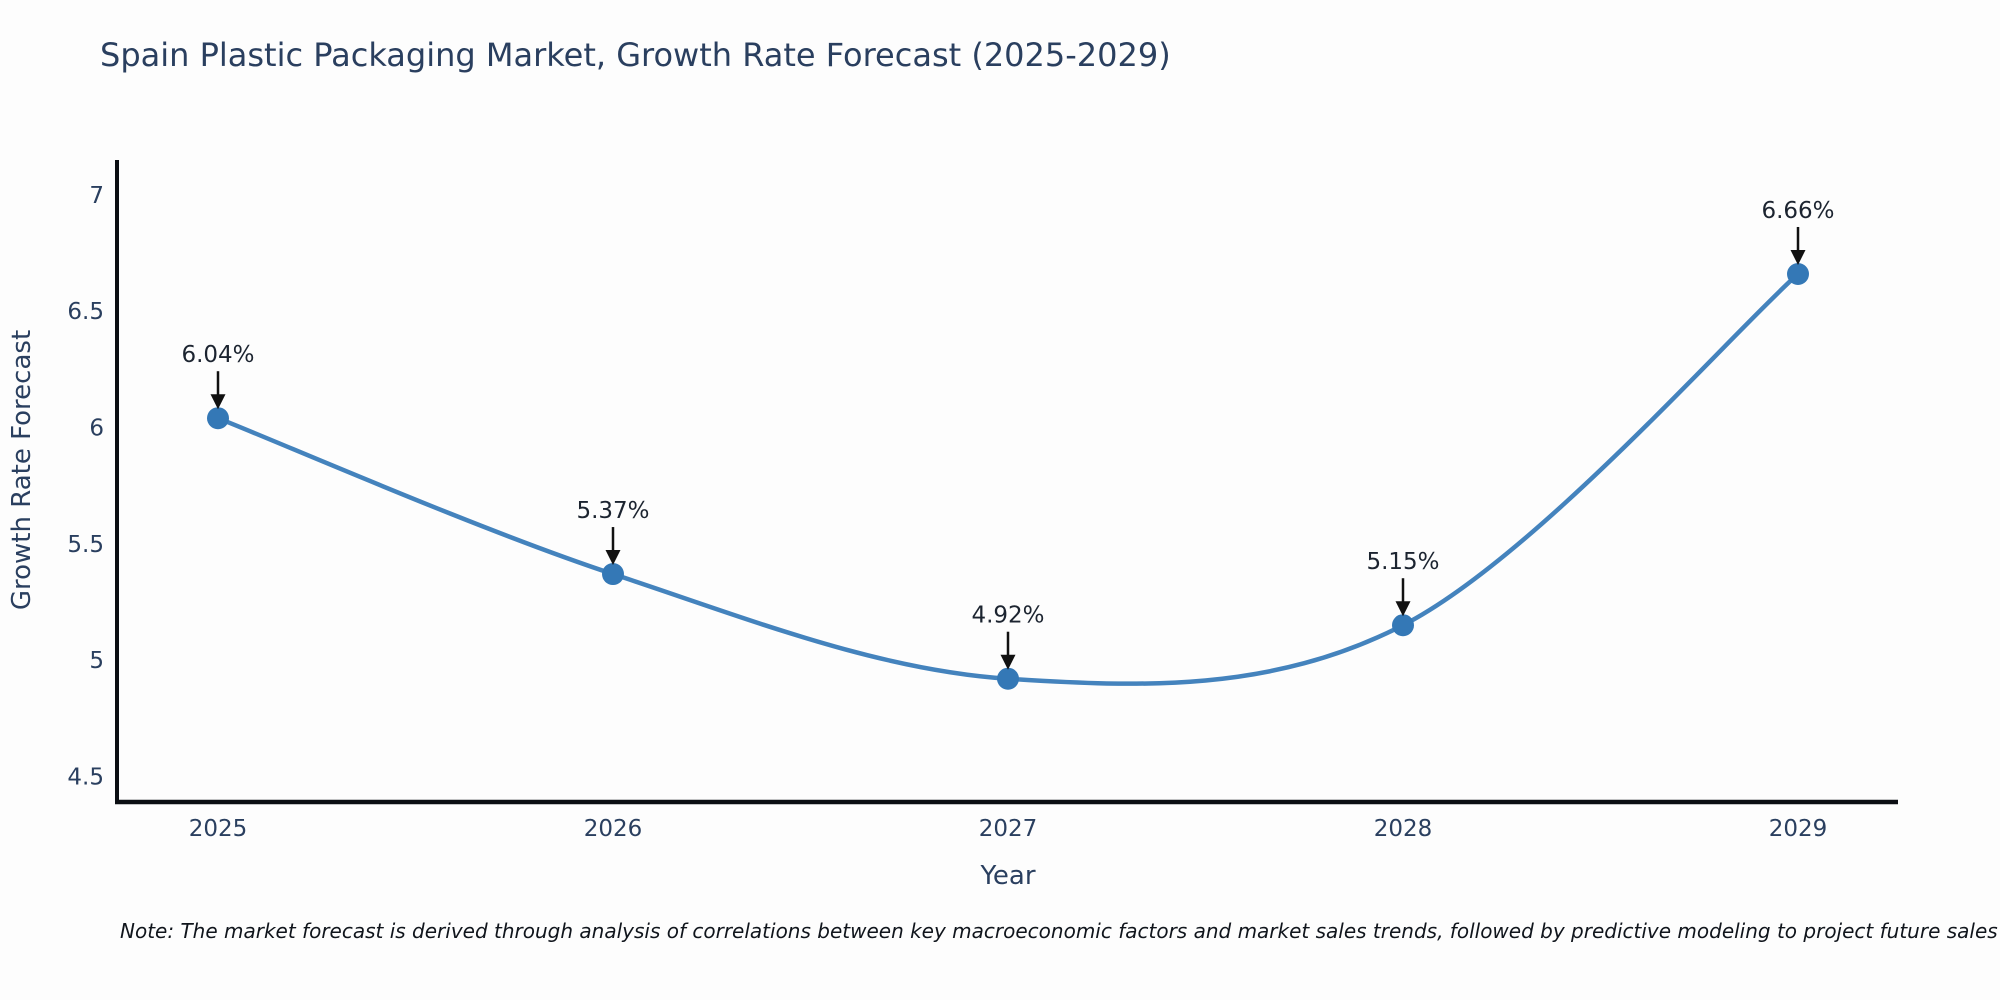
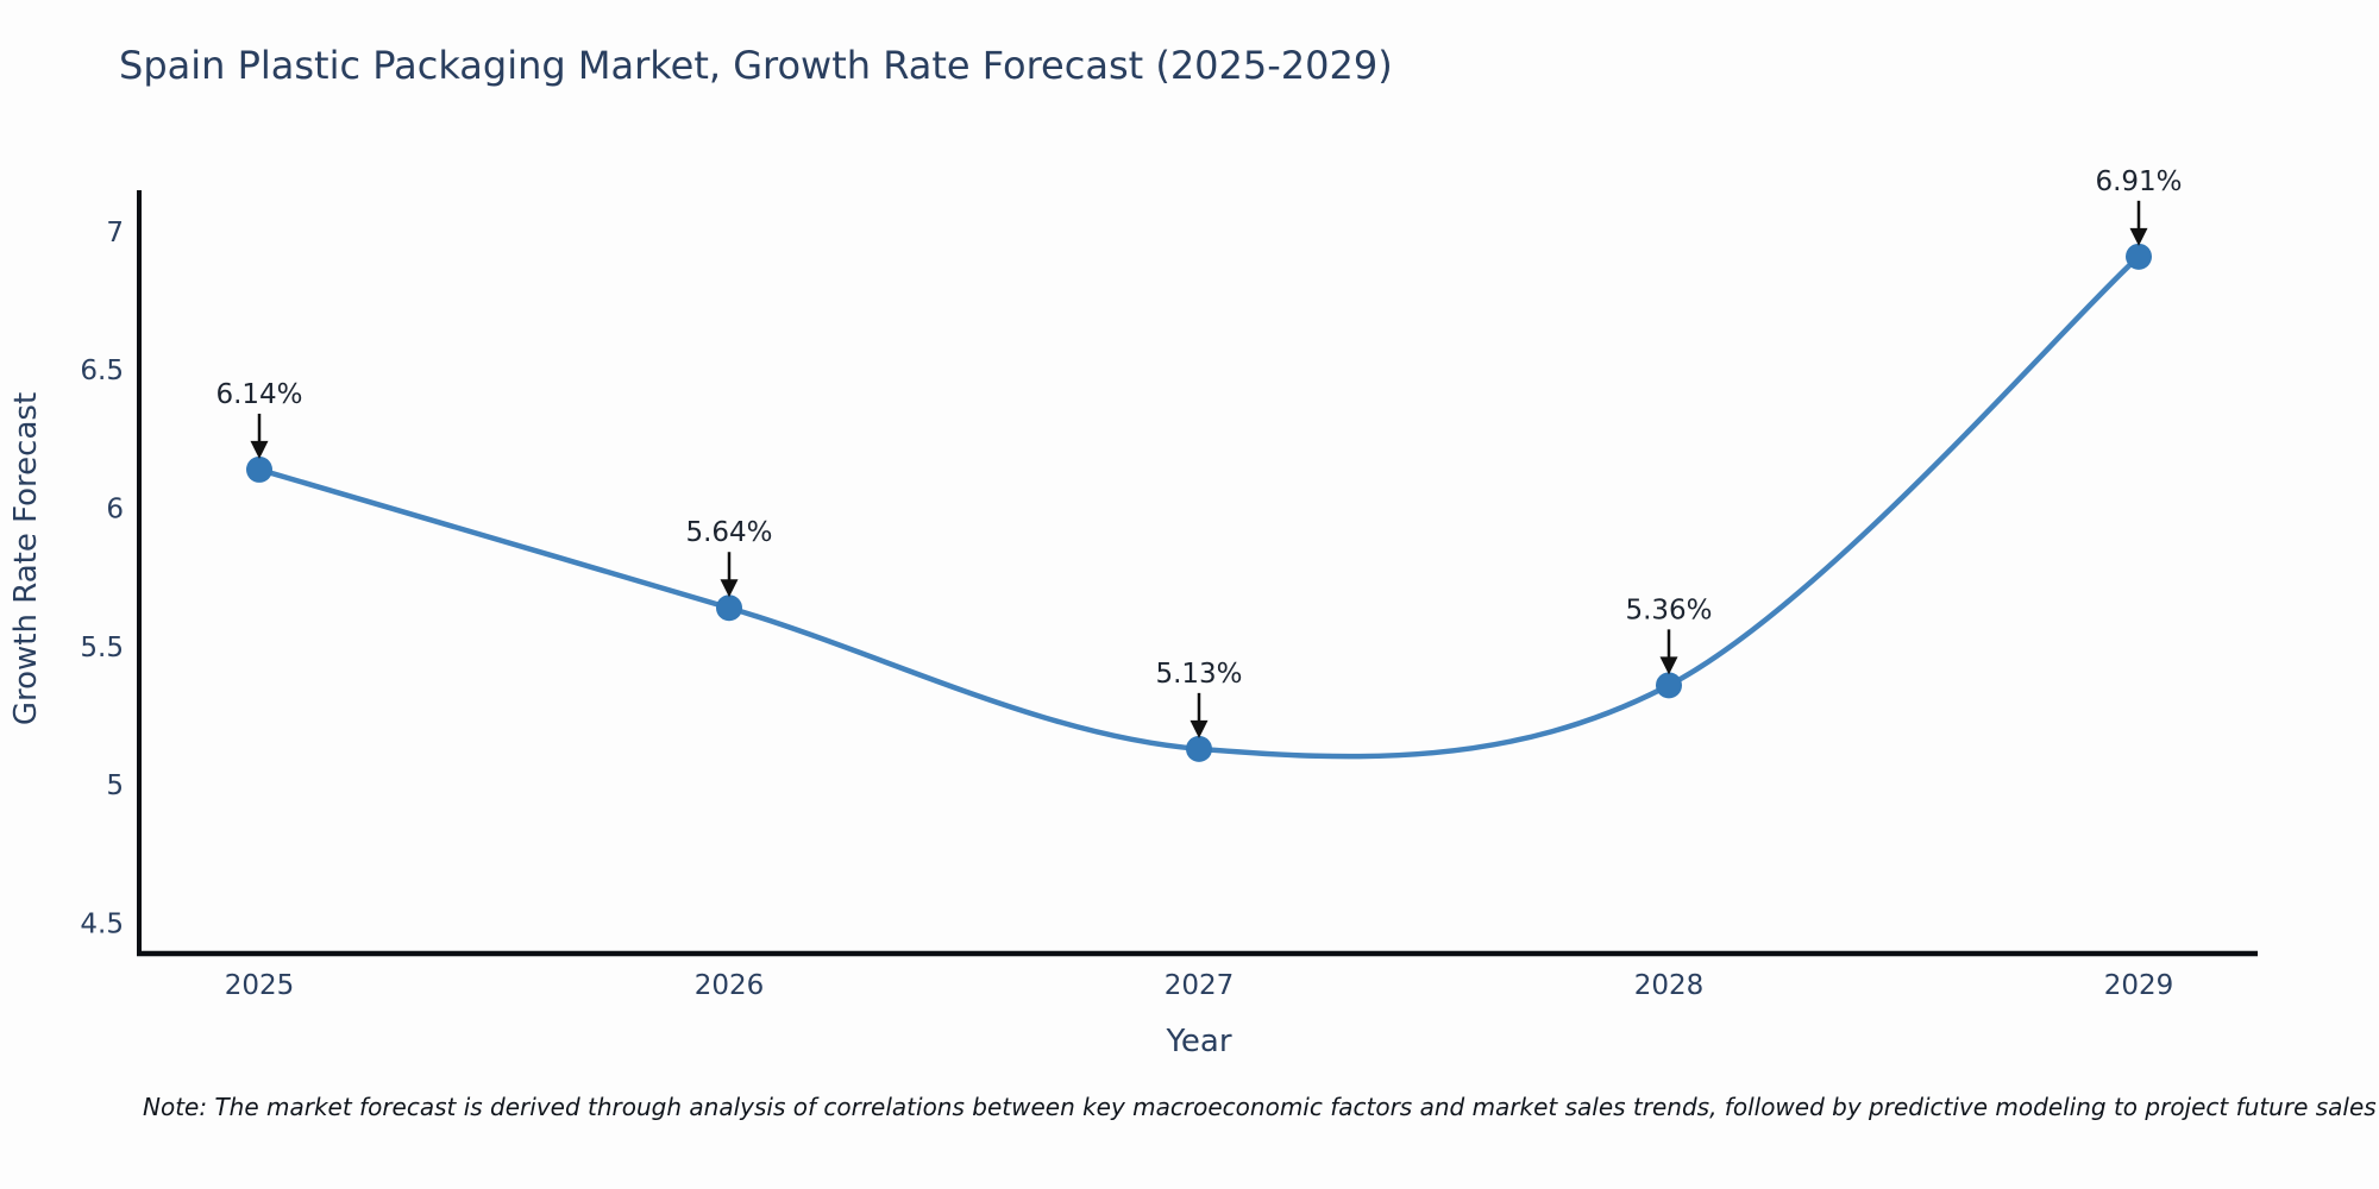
2025: 6.04% -> 6.14%
2026: 5.37% -> 5.64%
2027: 4.92% -> 5.13%
2028: 5.15% -> 5.36%
2029: 6.66% -> 6.91%
